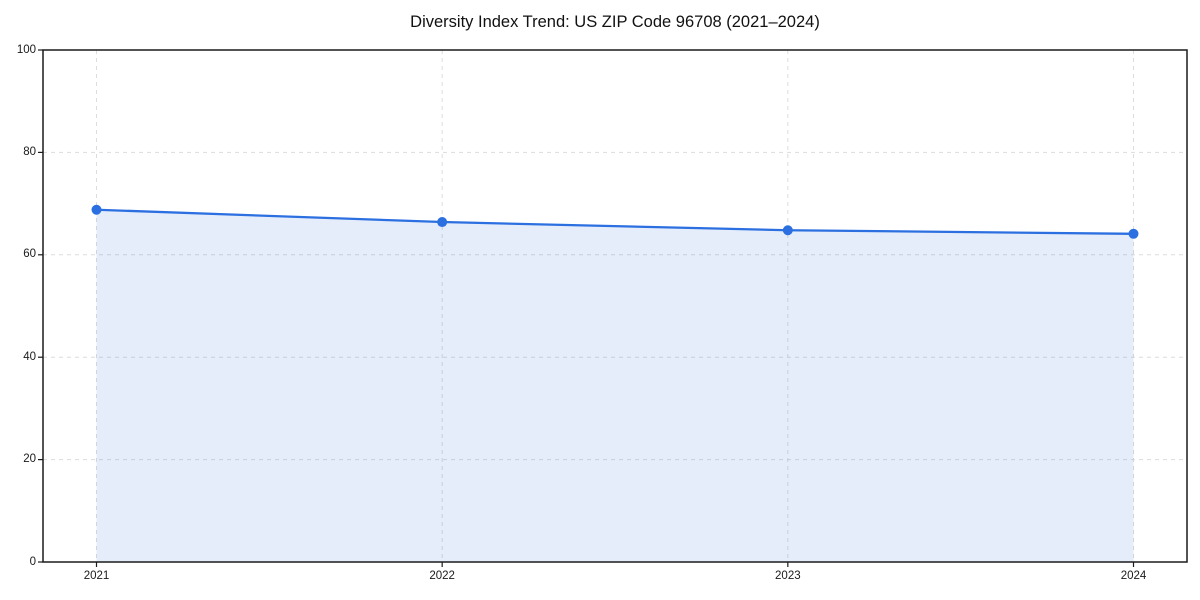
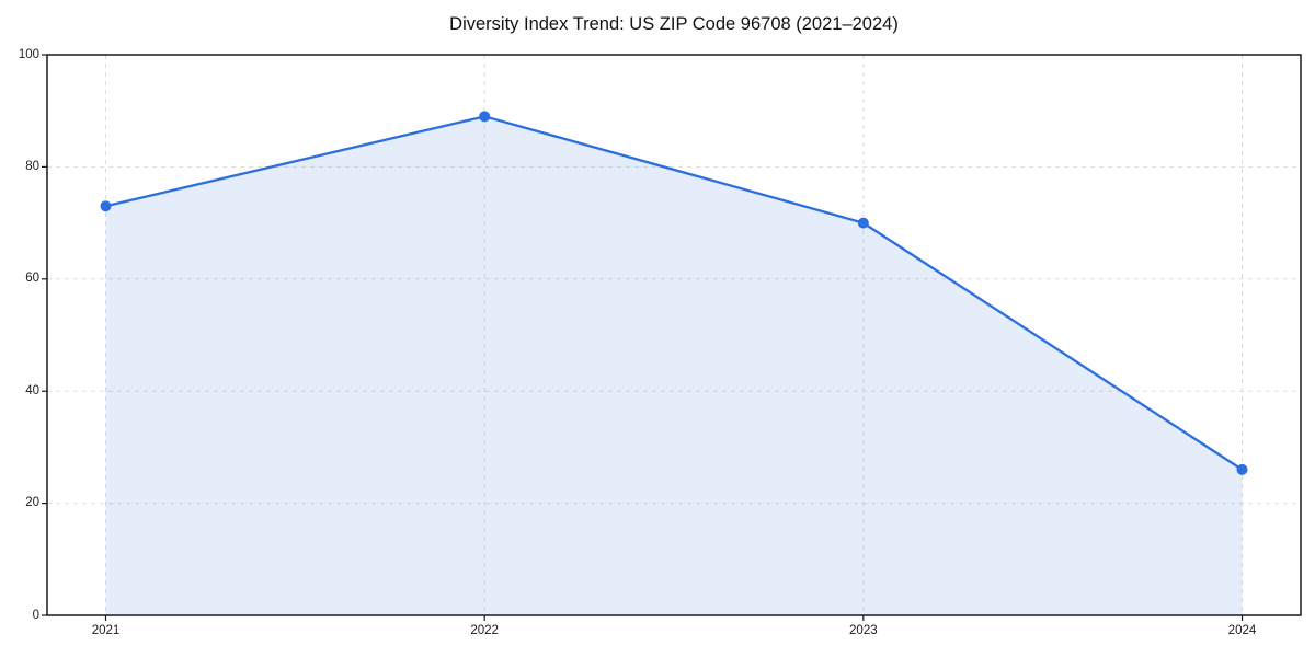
2021: 69 -> 73
2022: 66 -> 89
2023: 65 -> 70
2024: 64 -> 26
